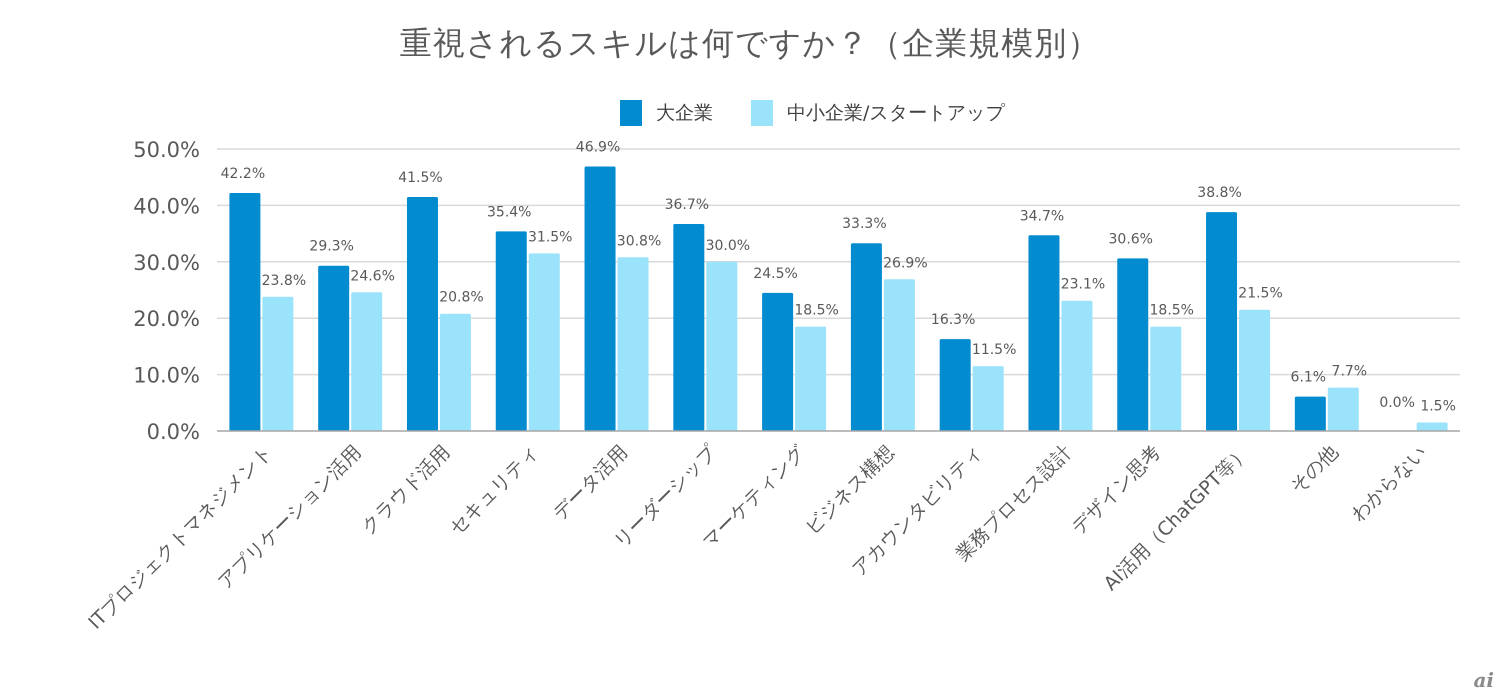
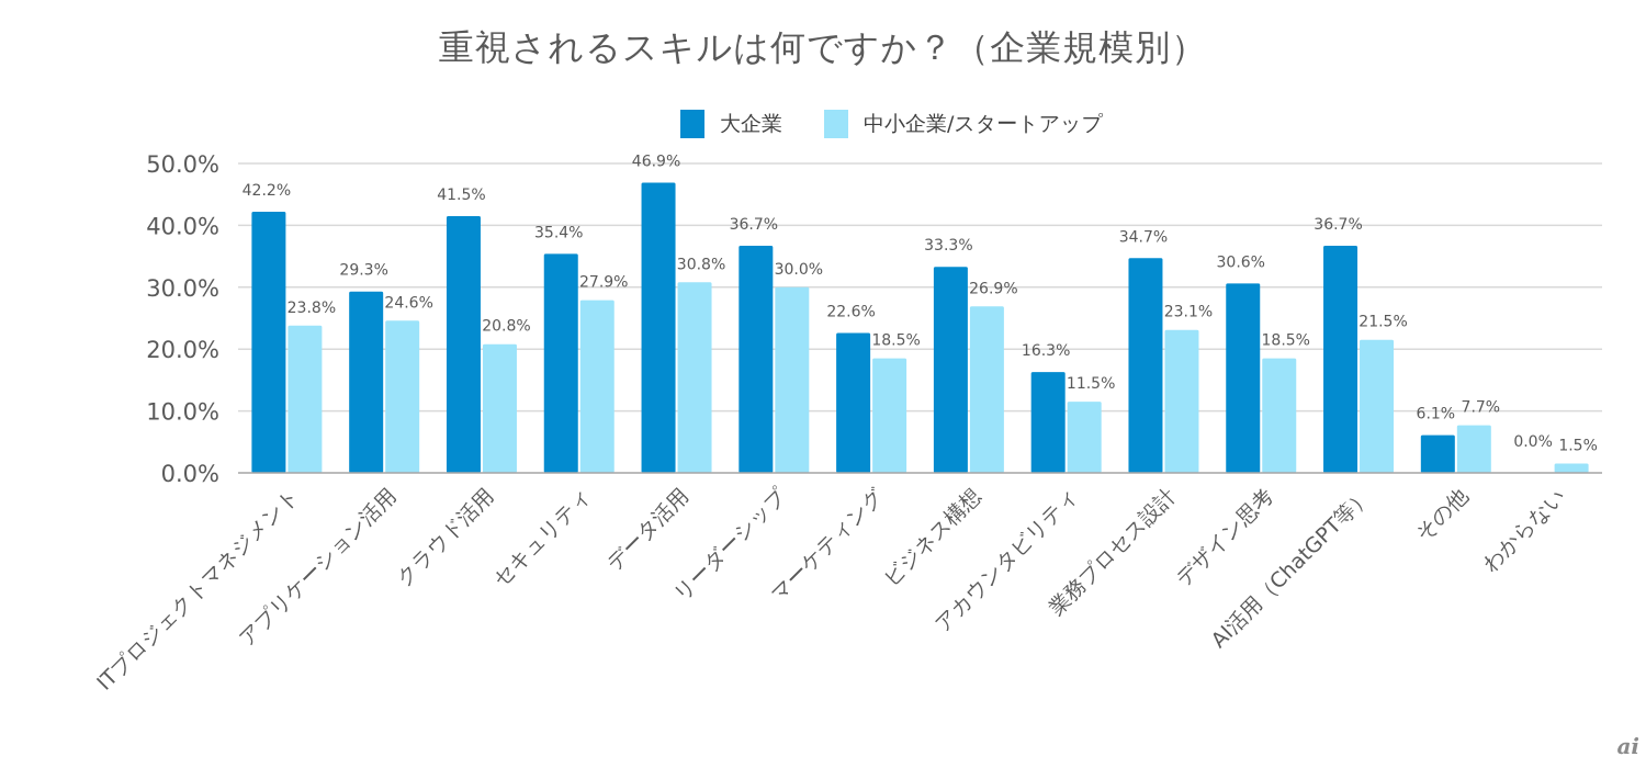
中小企業/スタートアップ/セキュリティ: 31.5% -> 27.9%
大企業/マーケティング: 24.5% -> 22.6%
大企業/AI活用（ChatGPT等）: 38.8% -> 36.7%
